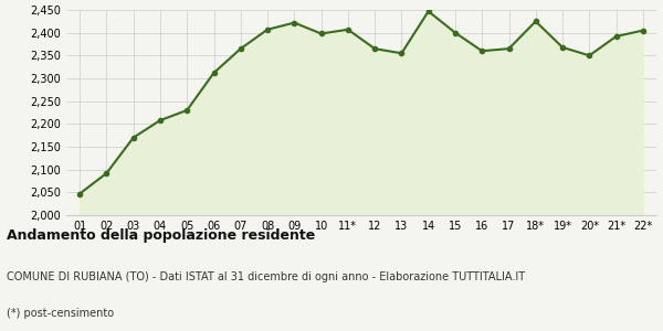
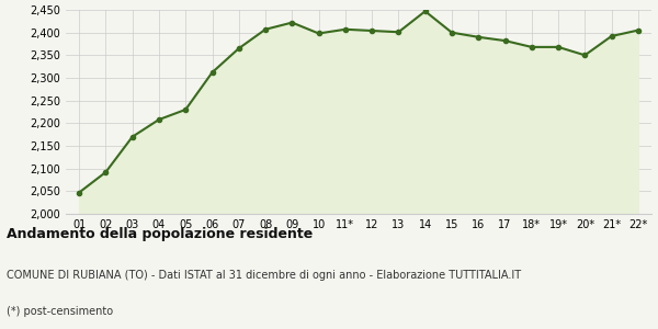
12: 2,365 -> 2,404
13: 2,355 -> 2,401
16: 2,360 -> 2,390
17: 2,365 -> 2,382
18*: 2,425 -> 2,368
